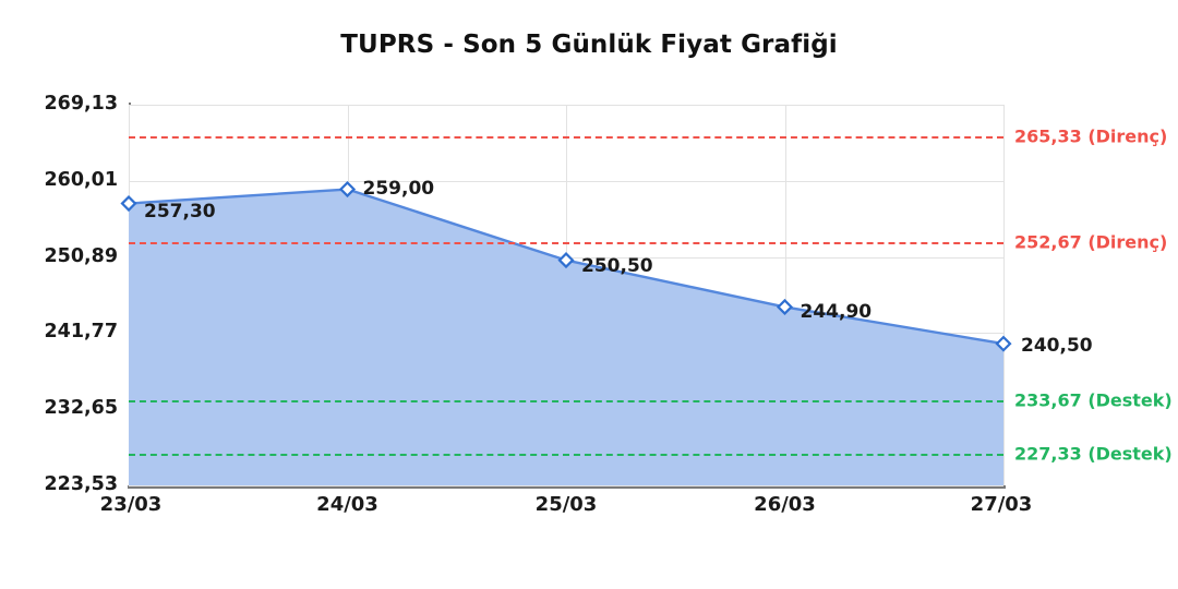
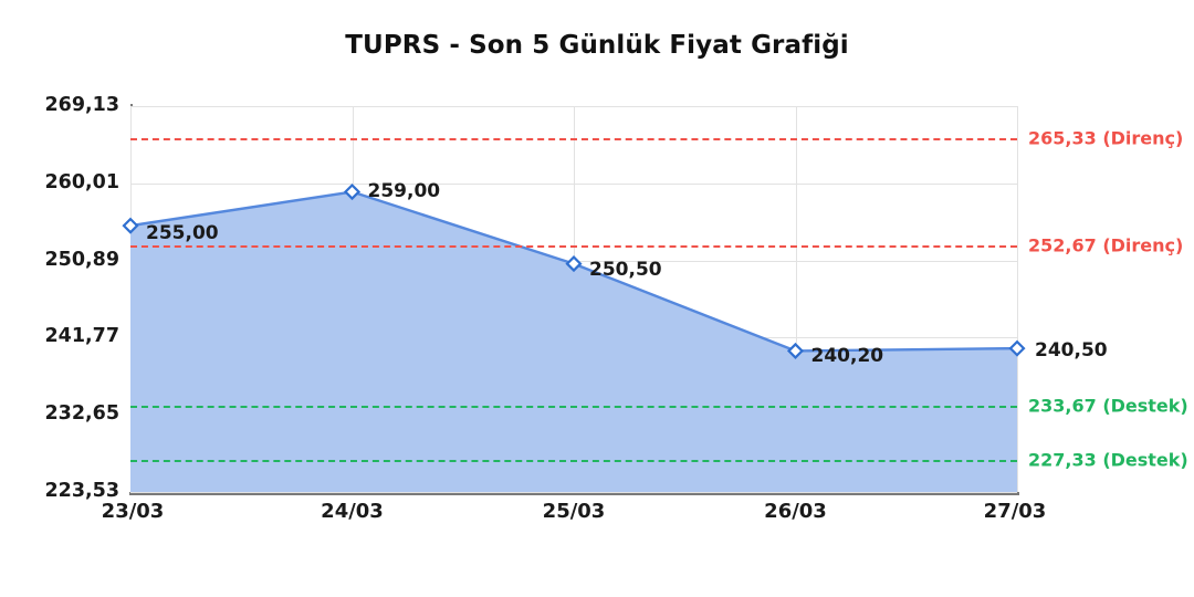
23/03: 257,30 -> 255,00
26/03: 244,90 -> 240,20
